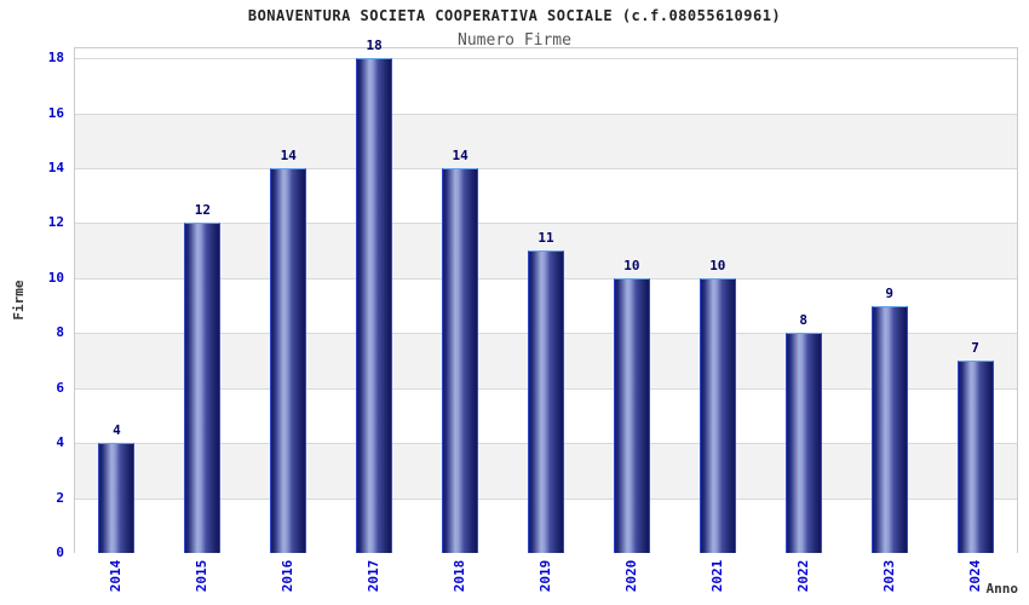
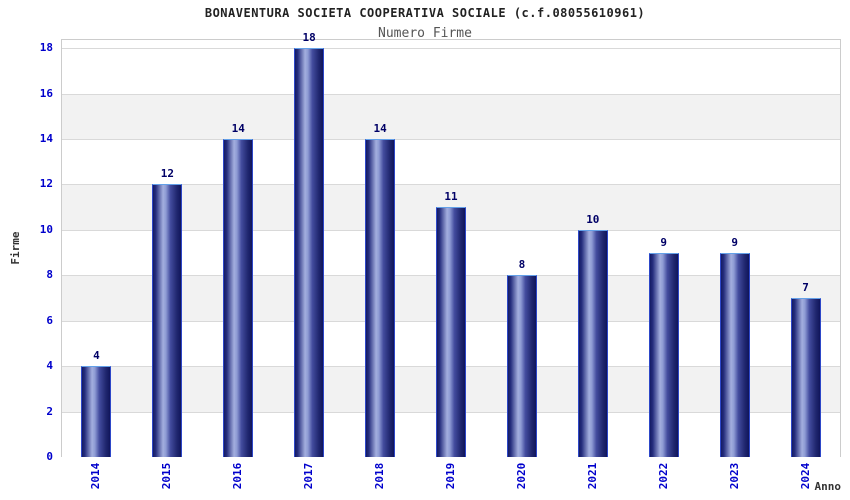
2020: 10 -> 8
2022: 8 -> 9
